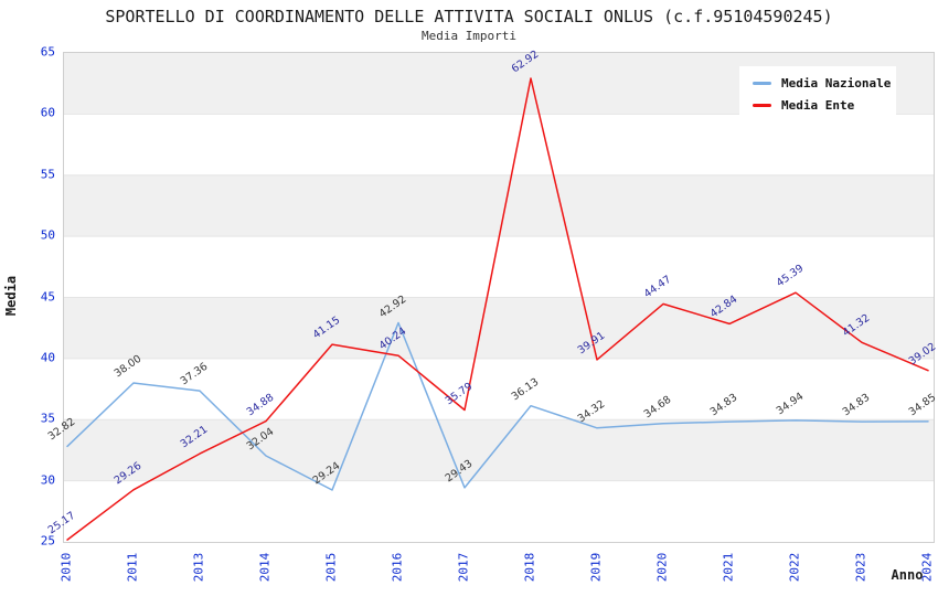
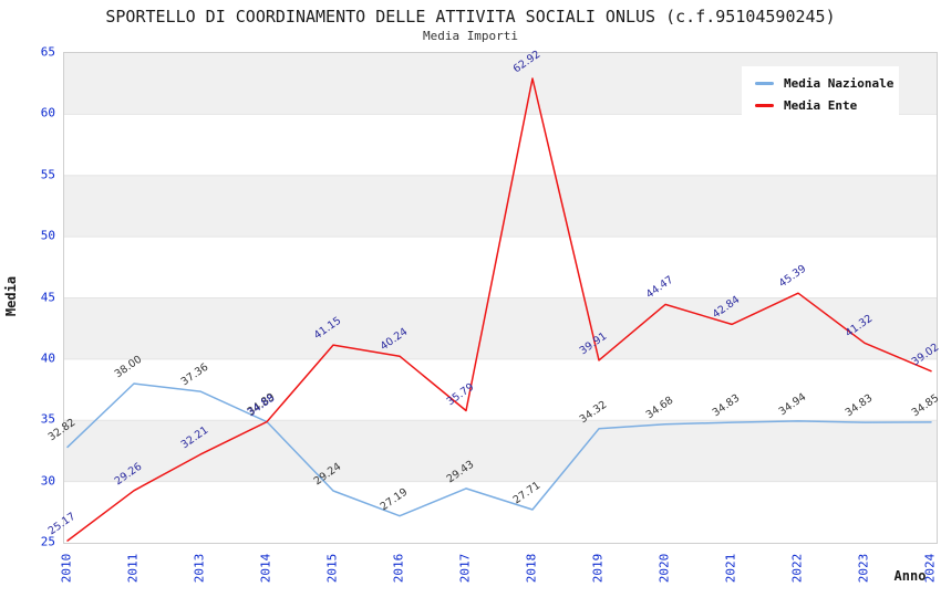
Media Nazionale/2014: 32.04 -> 34.89
Media Nazionale/2016: 42.92 -> 27.19
Media Nazionale/2018: 36.13 -> 27.71
